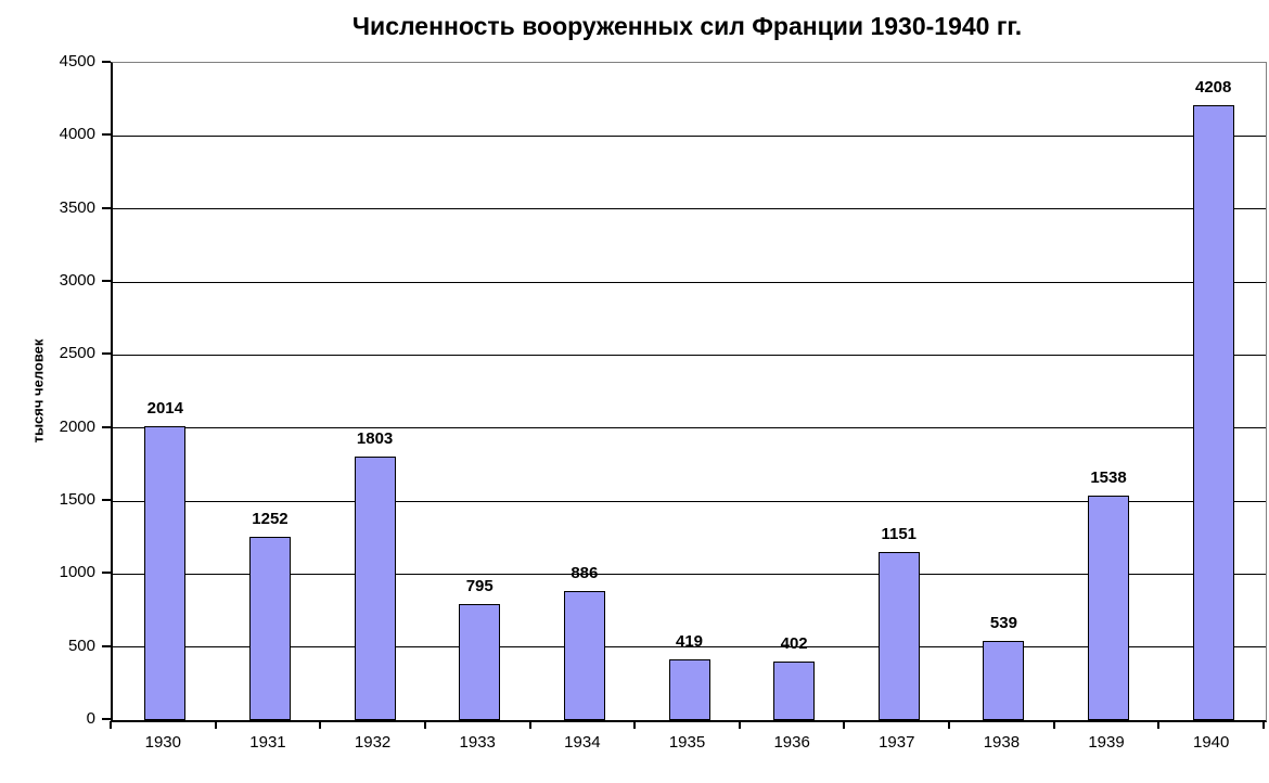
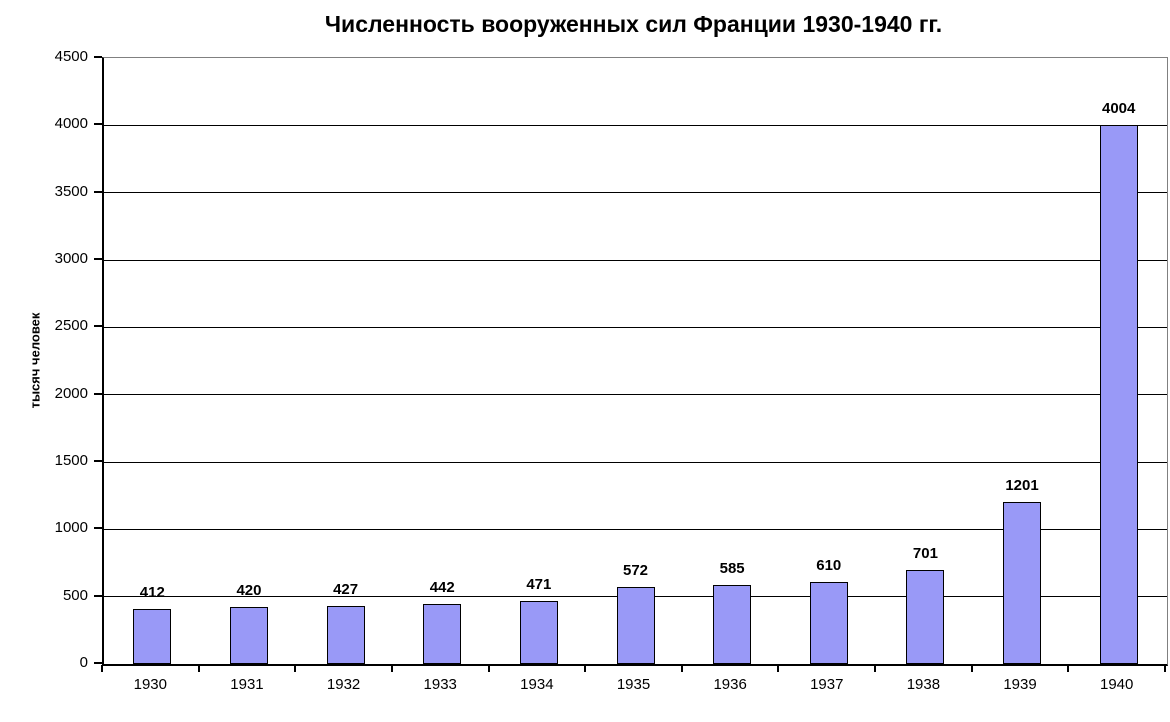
1930: 2014 -> 412
1931: 1252 -> 420
1932: 1803 -> 427
1933: 795 -> 442
1934: 886 -> 471
1935: 419 -> 572
1936: 402 -> 585
1937: 1151 -> 610
1938: 539 -> 701
1939: 1538 -> 1201
1940: 4208 -> 4004
